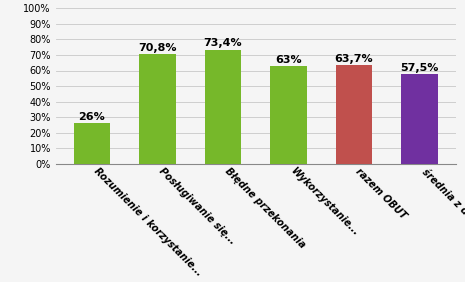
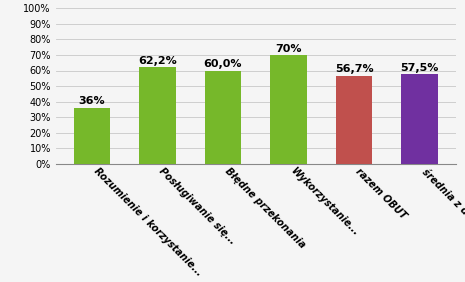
Rozumienie i korzystanie...: 26% -> 36%
Posługiwanie się...: 70,8% -> 62,2%
Błędne przekonania: 73,4% -> 60,0%
Wykorzystanie...: 63% -> 70%
razem OBUT: 63,7% -> 56,7%
